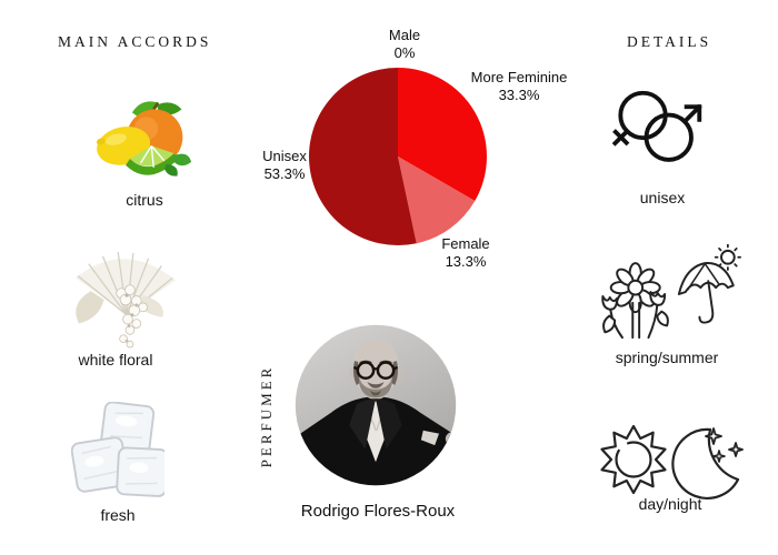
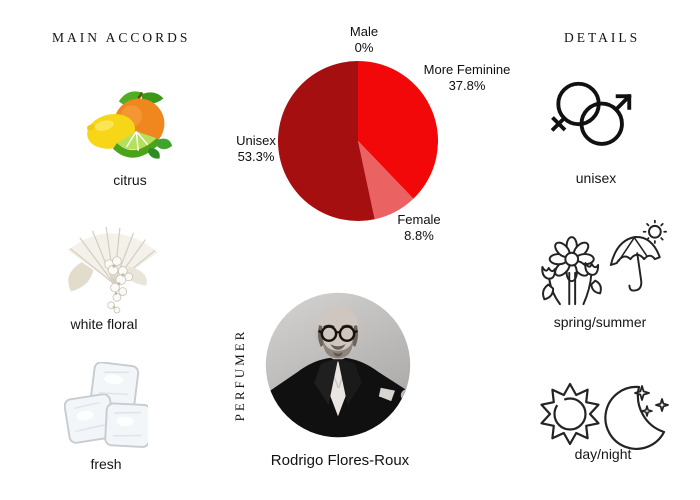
More Feminine: 33.3% -> 37.8%
Female: 13.3% -> 8.8%
